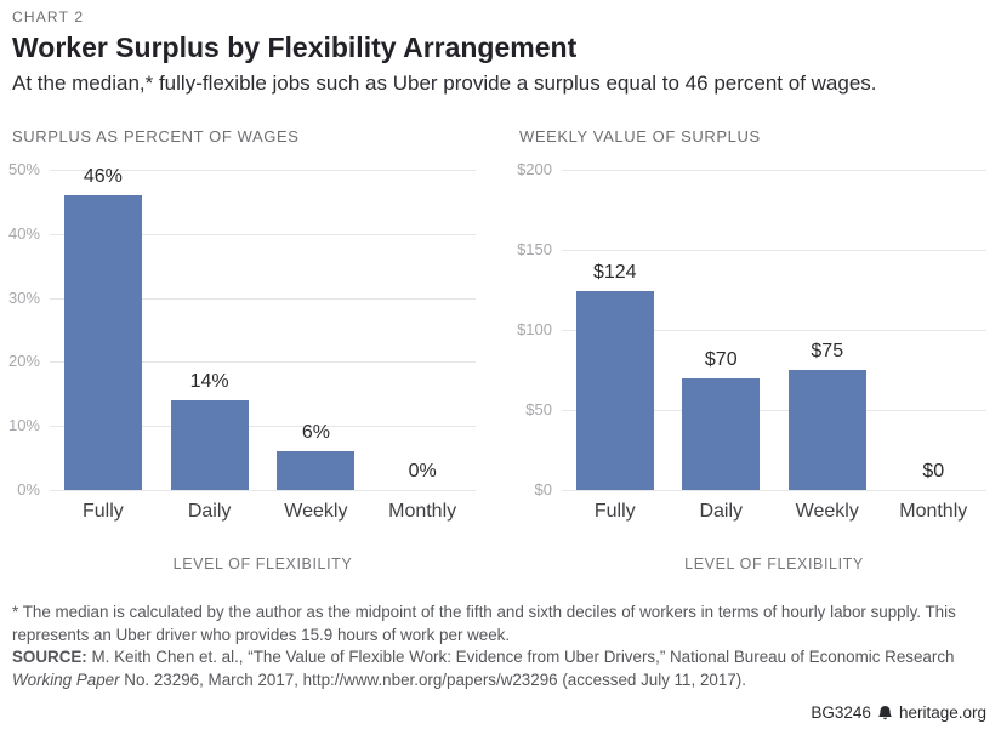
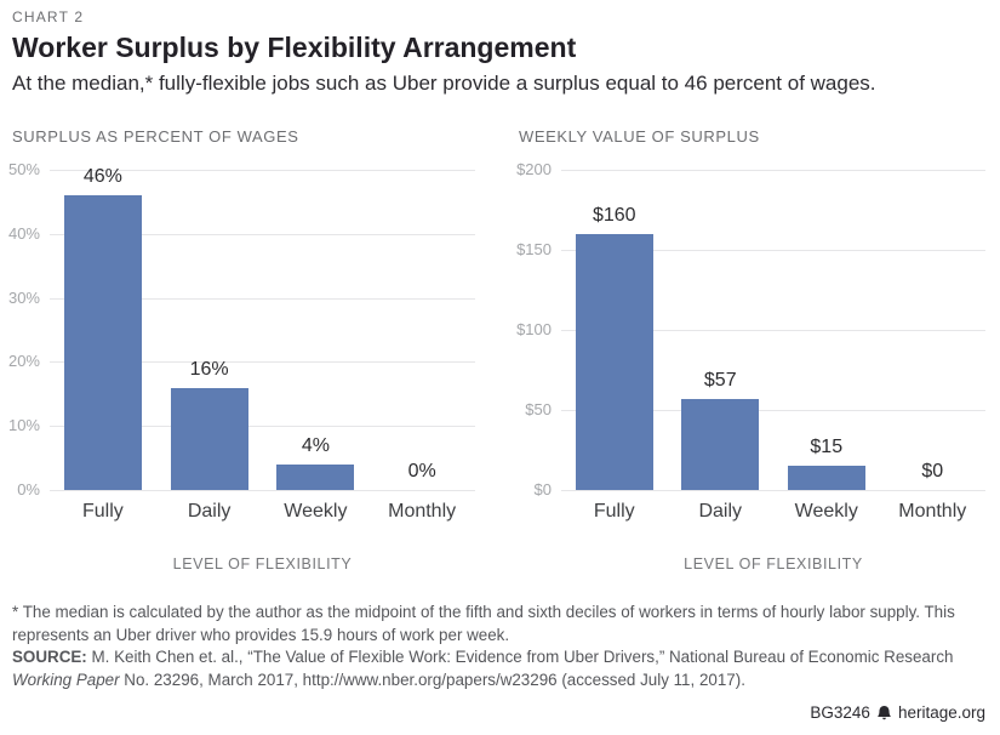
SURPLUS AS PERCENT OF WAGES/Daily: 14% -> 16%
SURPLUS AS PERCENT OF WAGES/Weekly: 6% -> 4%
WEEKLY VALUE OF SURPLUS/Fully: $124 -> $160
WEEKLY VALUE OF SURPLUS/Daily: $70 -> $57
WEEKLY VALUE OF SURPLUS/Weekly: $75 -> $15
